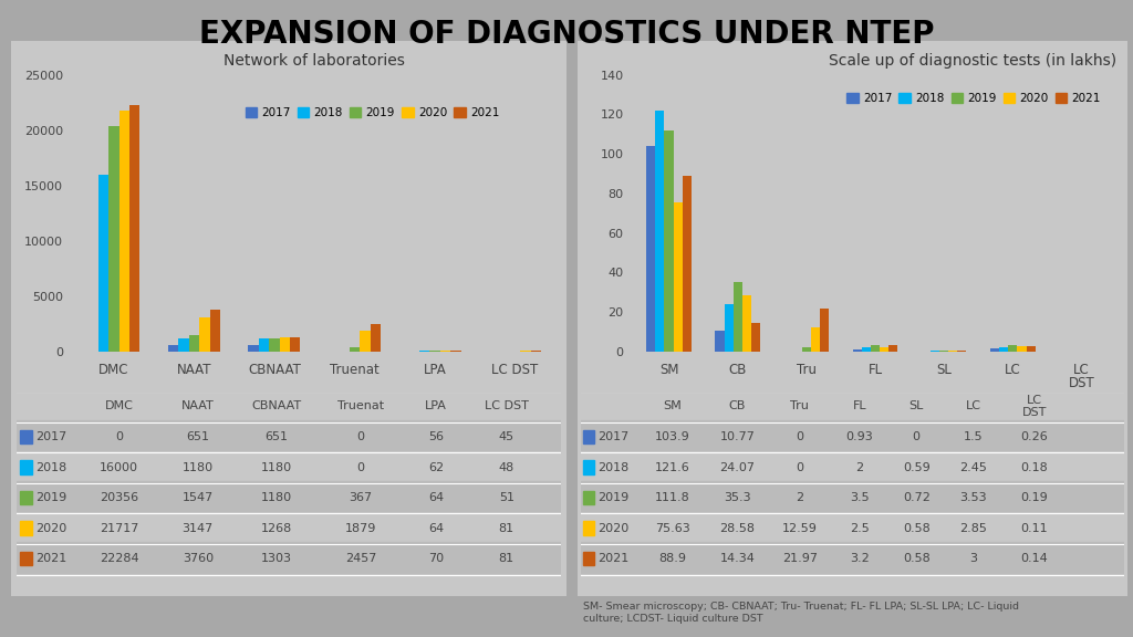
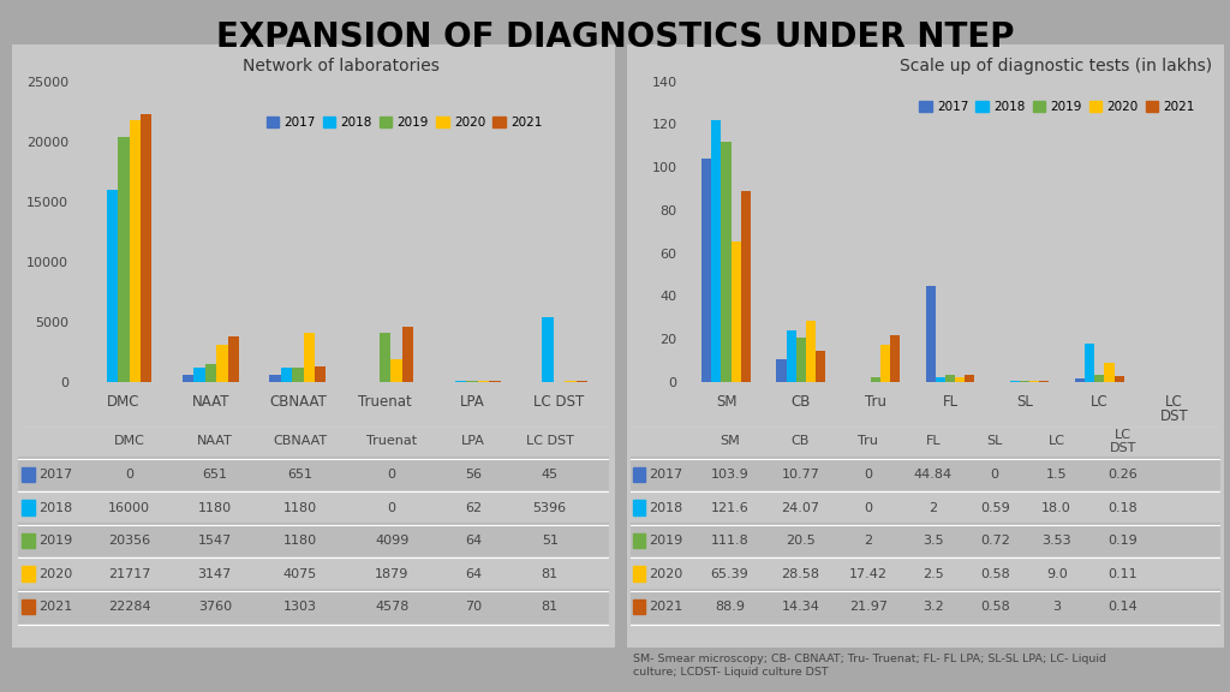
Network of laboratories/2020/CBNAAT: 1268 -> 4075
Network of laboratories/2019/Truenat: 367 -> 4099
Network of laboratories/2021/Truenat: 2457 -> 4578
Network of laboratories/2018/LC DST: 48 -> 5396
Scale up of diagnostic tests (in lakhs)/2020/SM: 75.63 -> 65.39
Scale up of diagnostic tests (in lakhs)/2019/CB: 35.3 -> 20.5
Scale up of diagnostic tests (in lakhs)/2020/Tru: 12.59 -> 17.42
Scale up of diagnostic tests (in lakhs)/2017/FL: 0.93 -> 44.84
Scale up of diagnostic tests (in lakhs)/2018/LC: 2.45 -> 18.0
Scale up of diagnostic tests (in lakhs)/2020/LC: 2.85 -> 9.0
